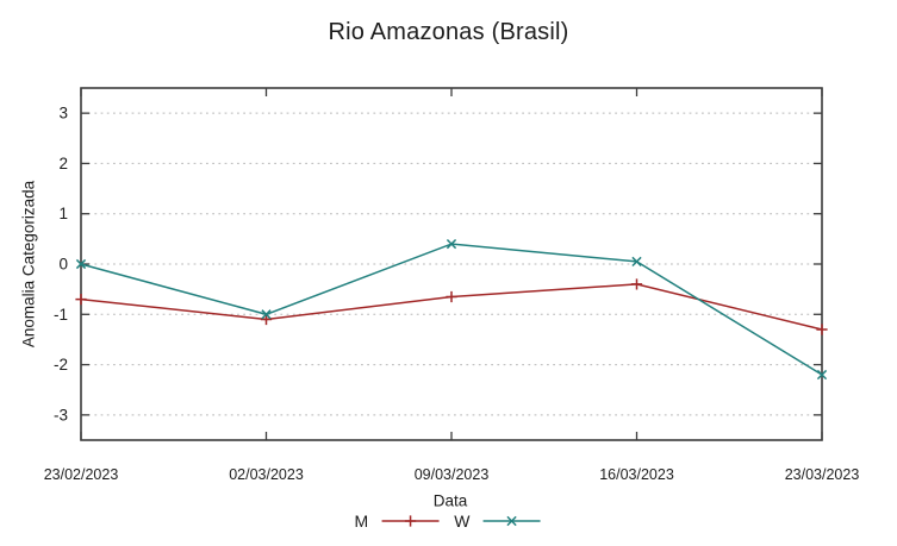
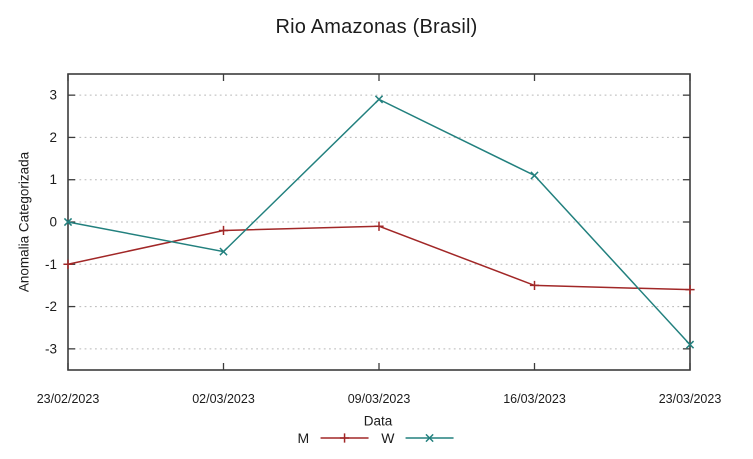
M/23/02/2023: -0.7 -> -1.0
M/02/03/2023: -1.1 -> -0.2
W/02/03/2023: -1.0 -> -0.7
M/09/03/2023: -0.7 -> -0.1
W/09/03/2023: 0.4 -> 2.9
M/16/03/2023: -0.4 -> -1.5
W/16/03/2023: 0.1 -> 1.1
M/23/03/2023: -1.3 -> -1.6
W/23/03/2023: -2.2 -> -2.9
